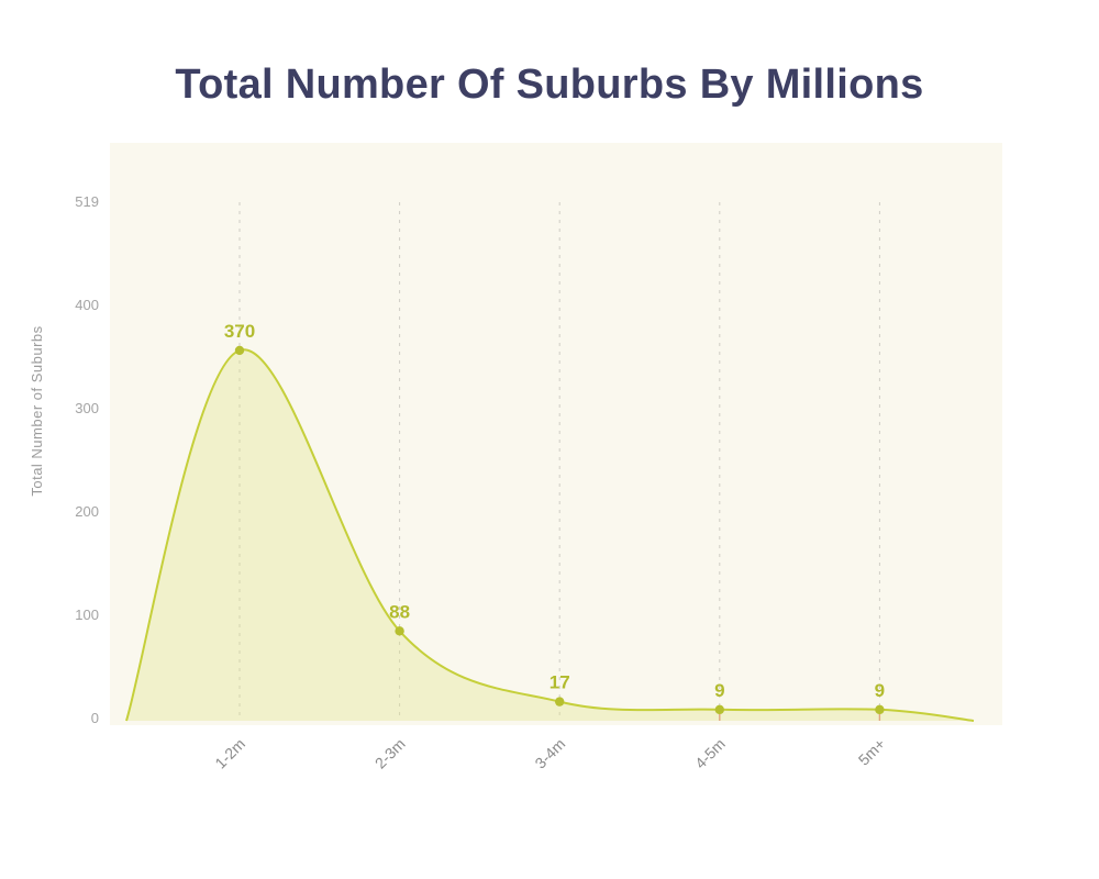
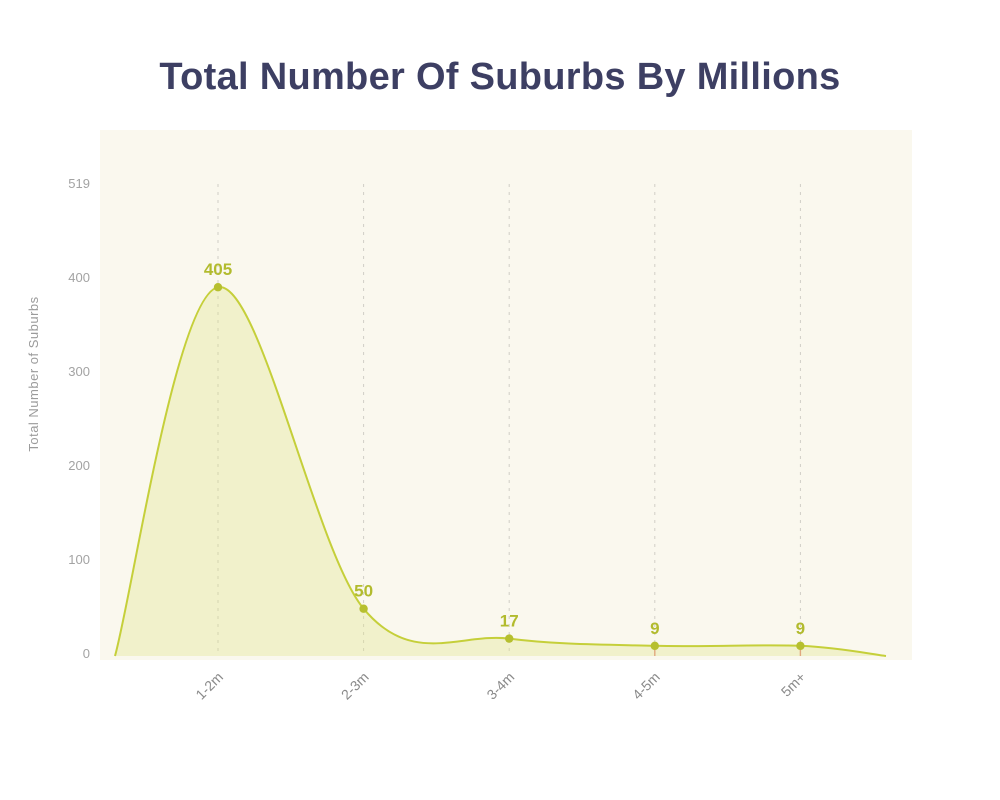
1-2m: 370 -> 405
2-3m: 88 -> 50
